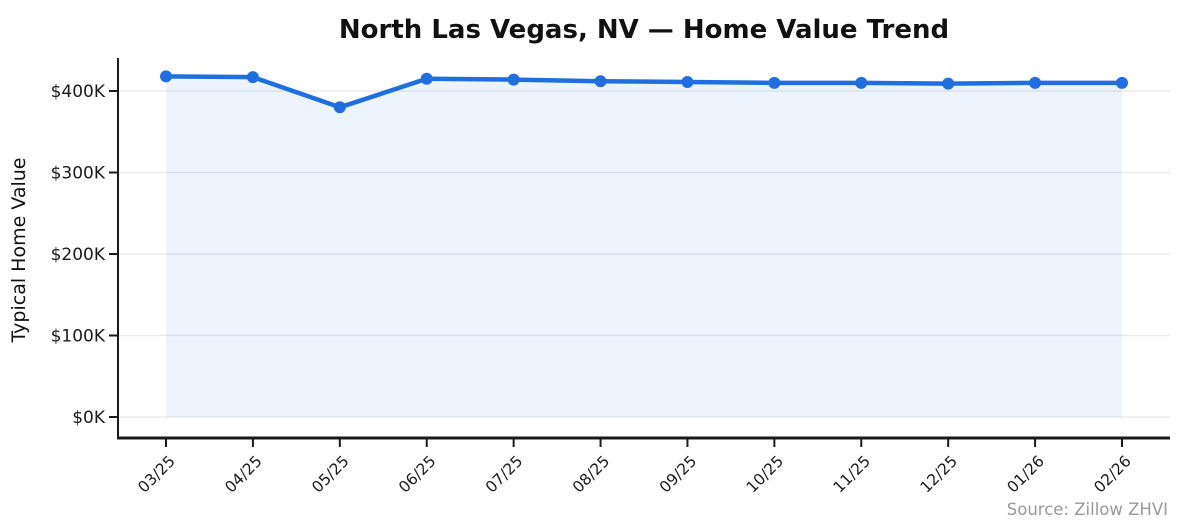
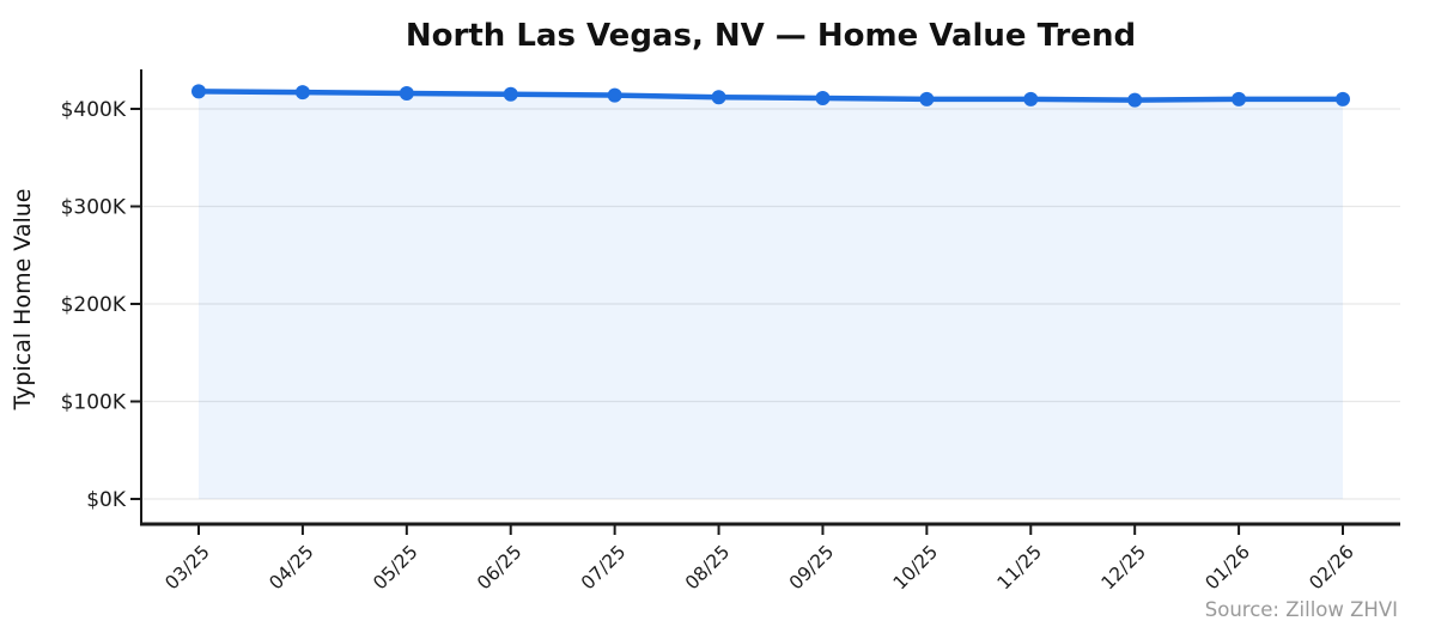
05/25: $380K -> $420K
